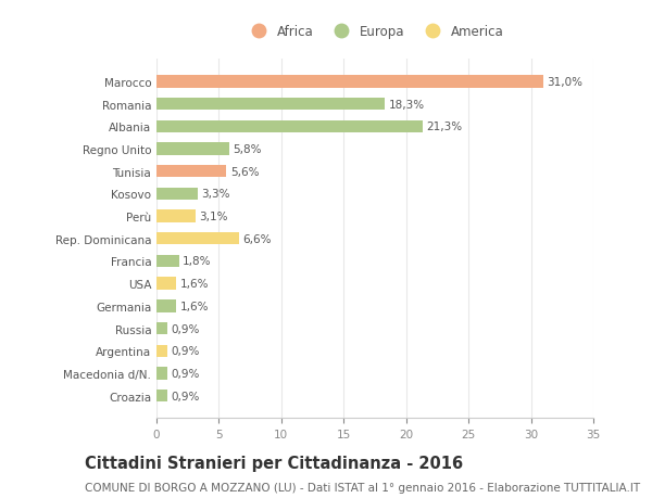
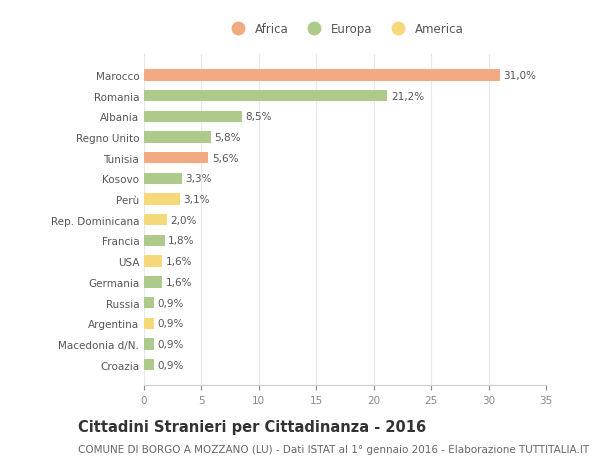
Romania: 18,3% -> 21,2%
Albania: 21,3% -> 8,5%
Rep. Dominicana: 6,6% -> 2,0%
